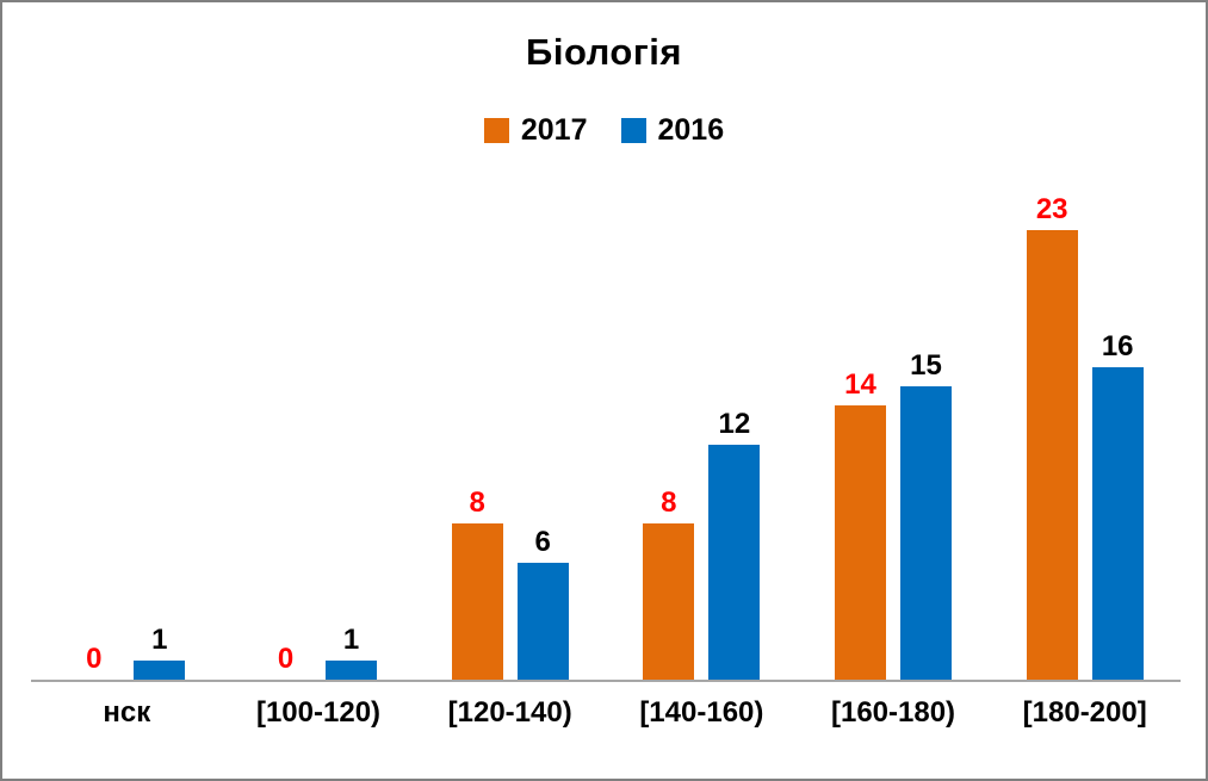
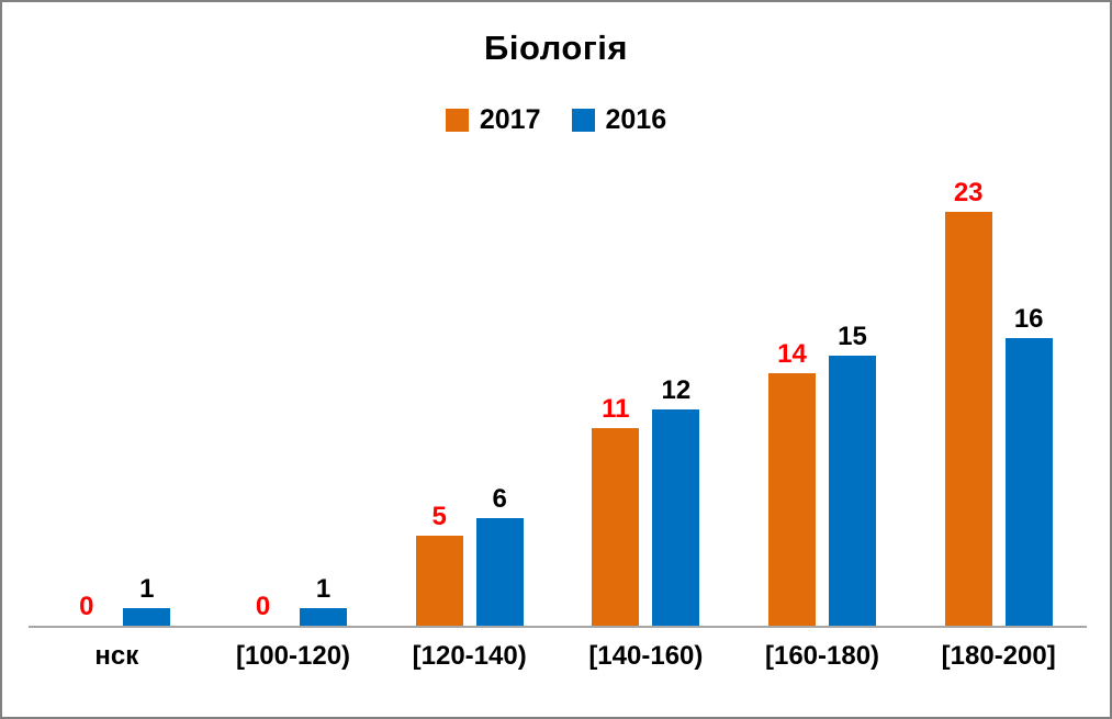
2017/[120-140): 8 -> 5
2017/[140-160): 8 -> 11
